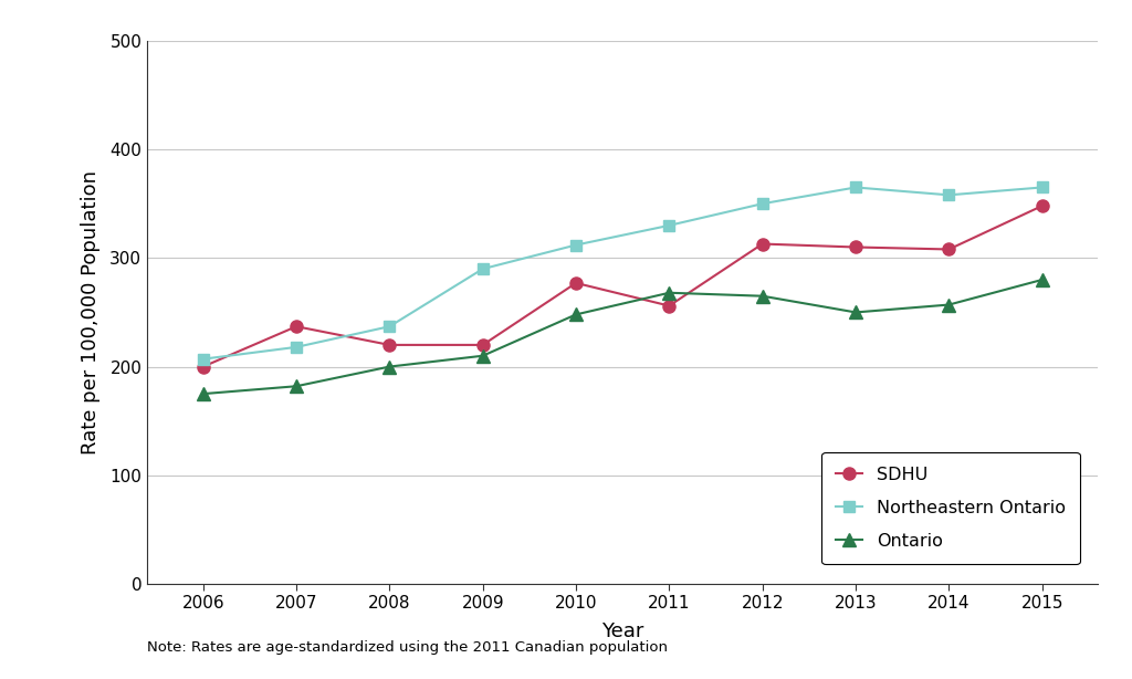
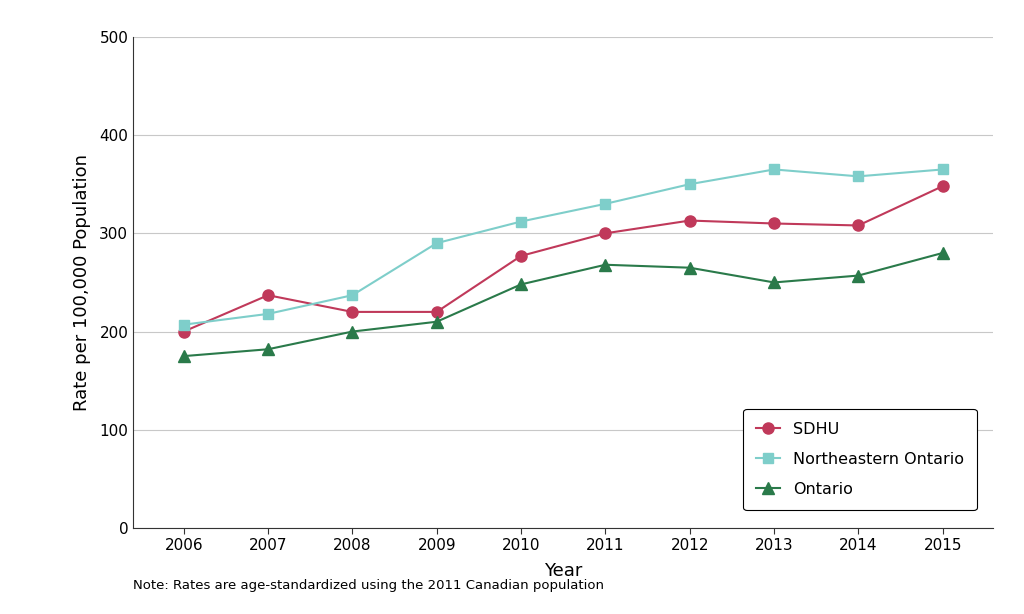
SDHU/2011: 256 -> 300
